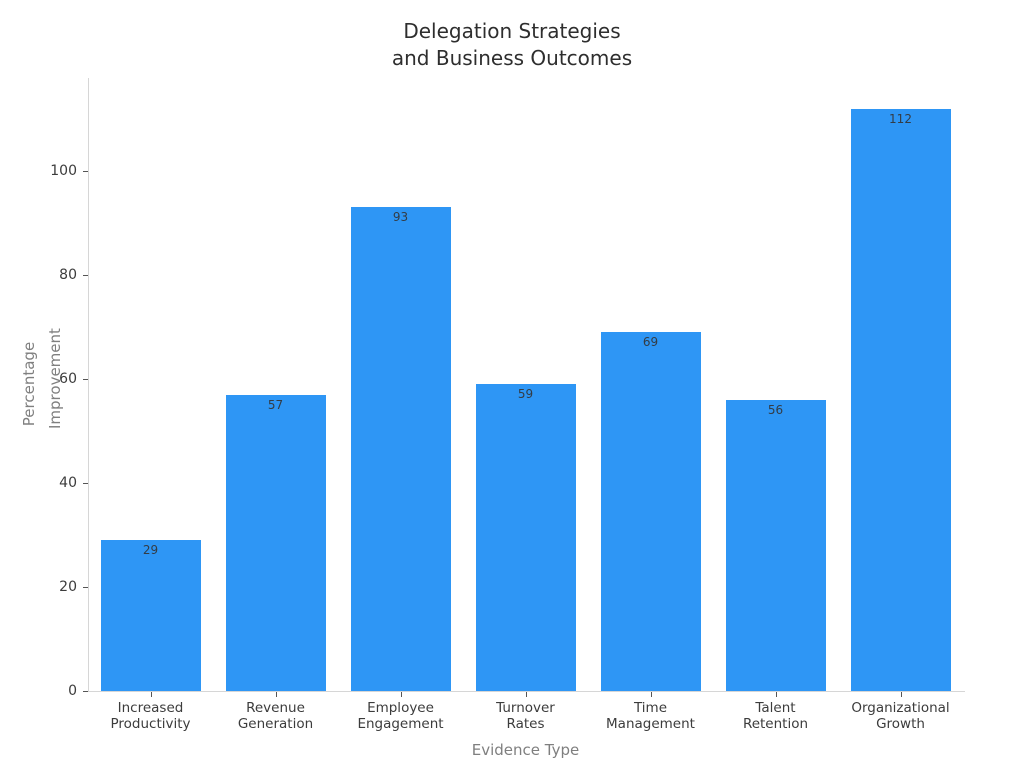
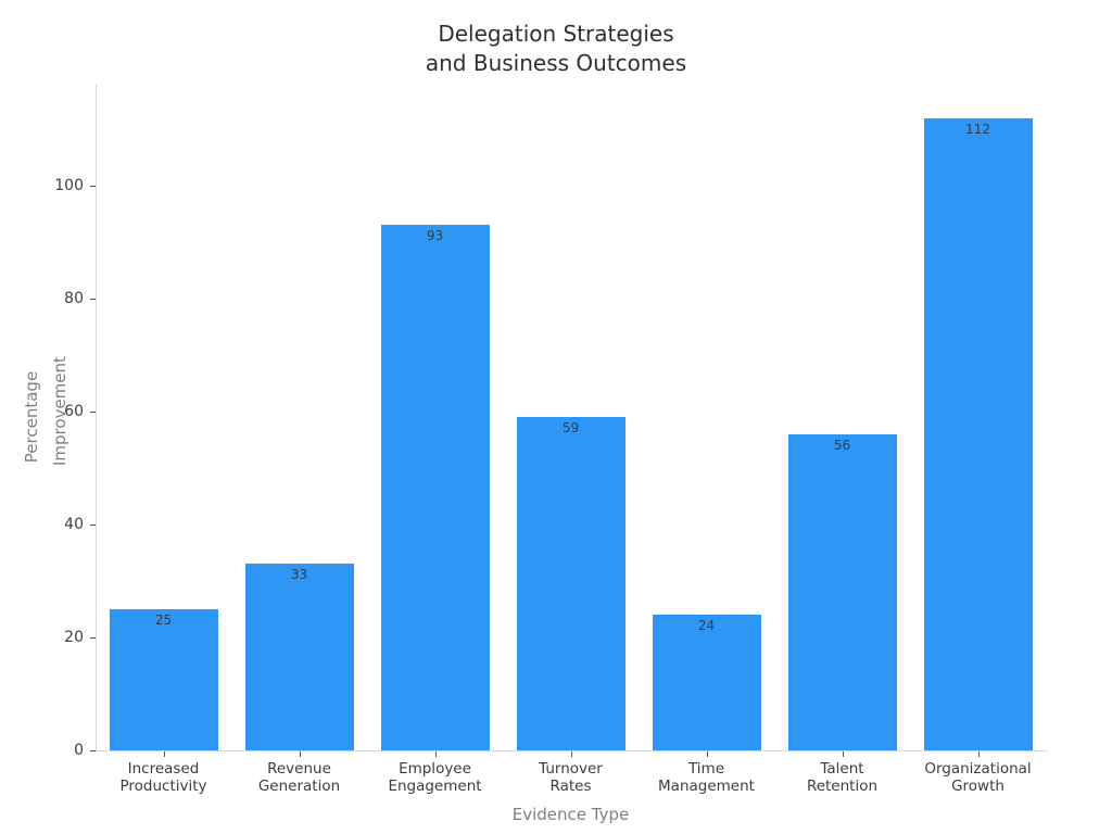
Increased Productivity: 29 -> 25
Revenue Generation: 57 -> 33
Time Management: 69 -> 24
